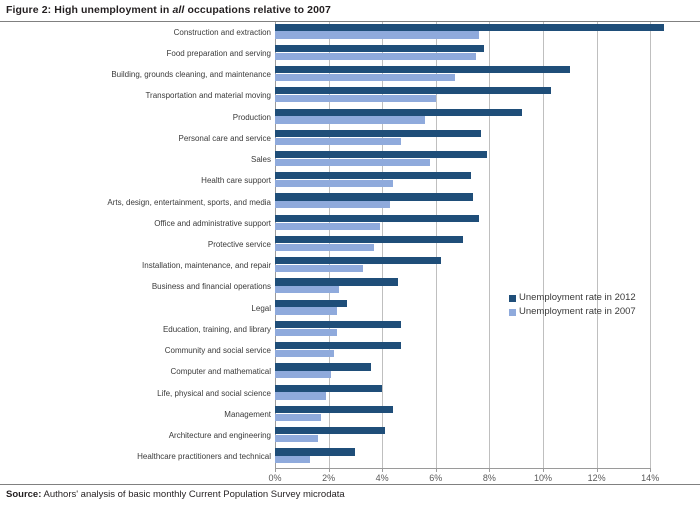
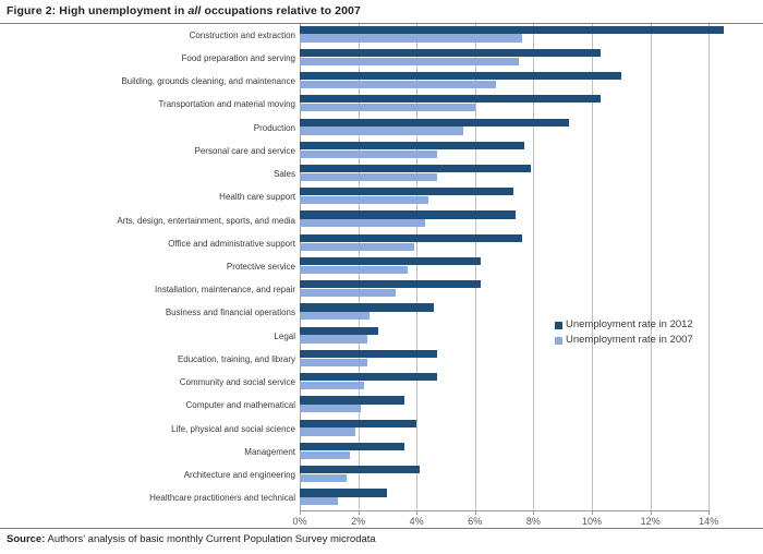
Unemployment rate in 2012/Food preparation and serving: 7.8% -> 10.3%
Unemployment rate in 2007/Sales: 5.8% -> 4.7%
Unemployment rate in 2012/Protective service: 7.0% -> 6.2%
Unemployment rate in 2012/Management: 4.4% -> 3.6%
